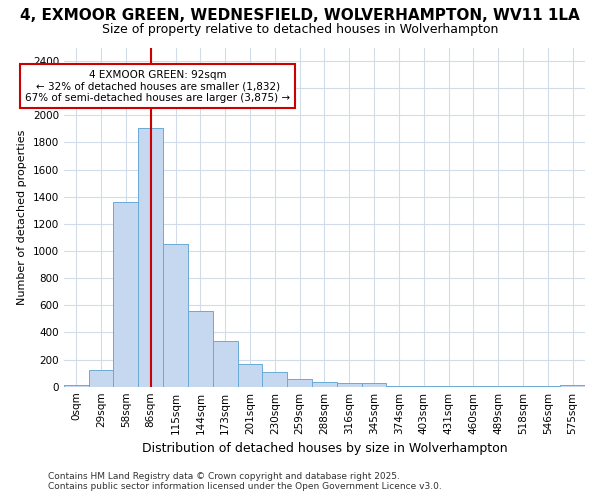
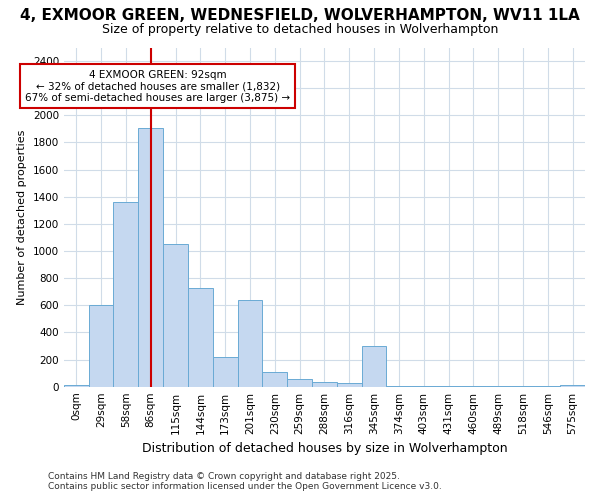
29sqm: 120 -> 600
144sqm: 560 -> 730
173sqm: 340 -> 220
201sqm: 170 -> 640
345sqm: 20 -> 300
